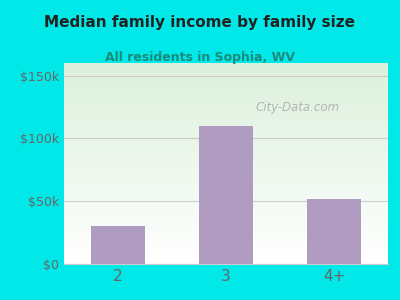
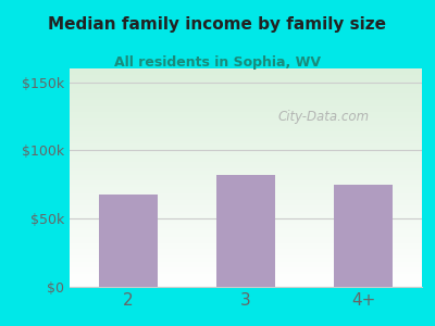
2: $30k -> $68k
3: $110k -> $82k
4+: $52k -> $75k
